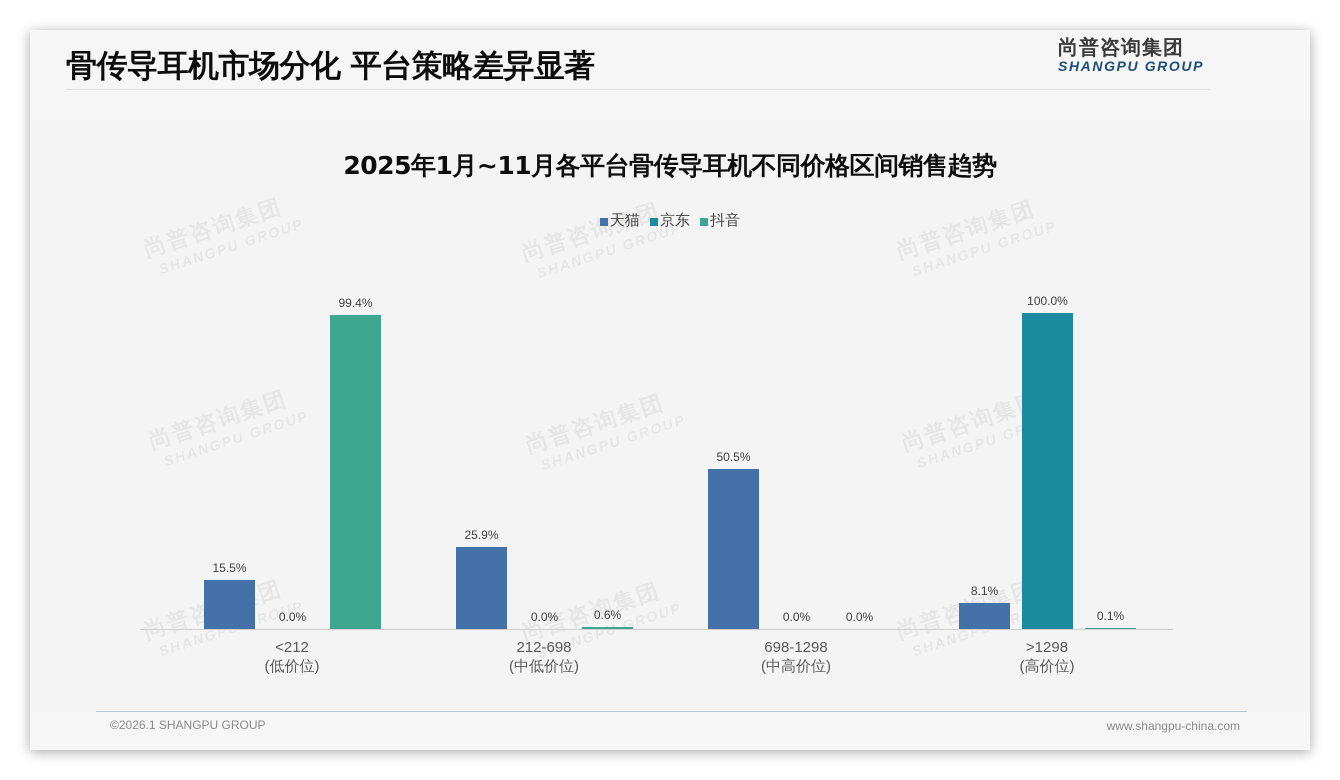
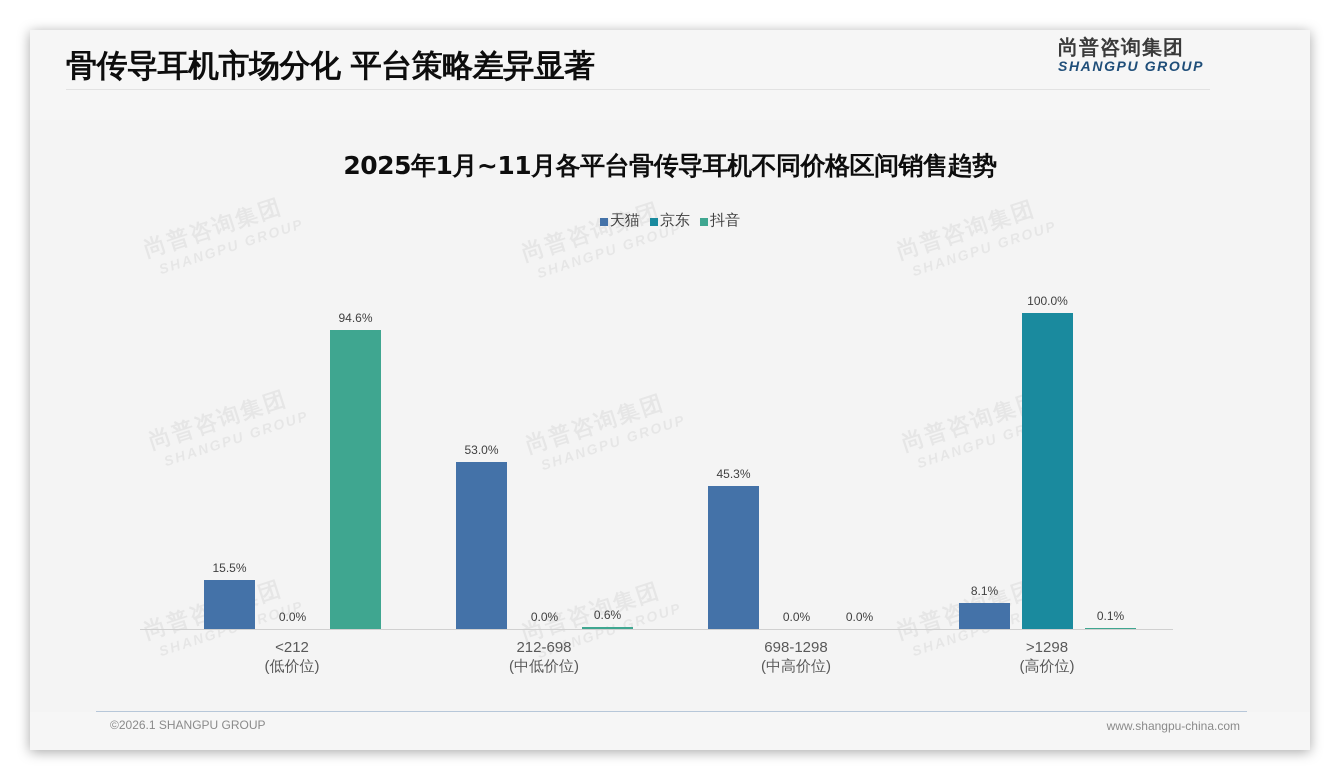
抖音/<212 (低价位): 99.4% -> 94.6%
天猫/212-698 (中低价位): 25.9% -> 53.0%
天猫/698-1298 (中高价位): 50.5% -> 45.3%
